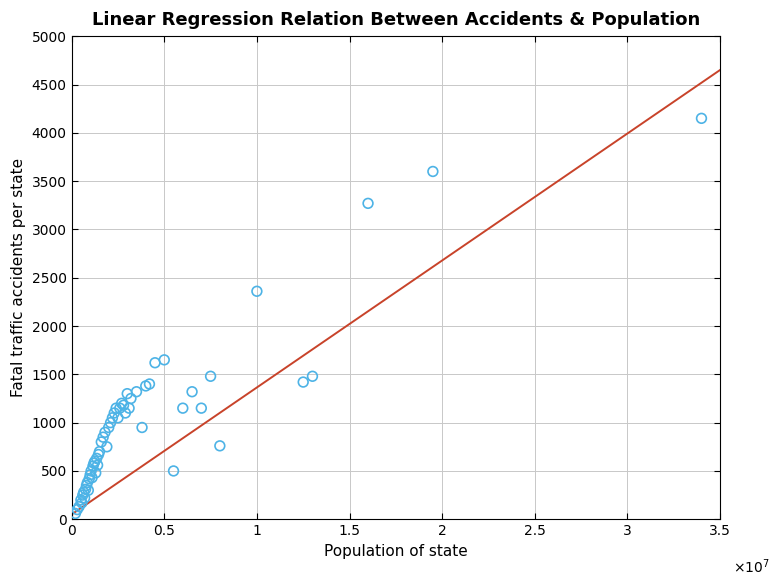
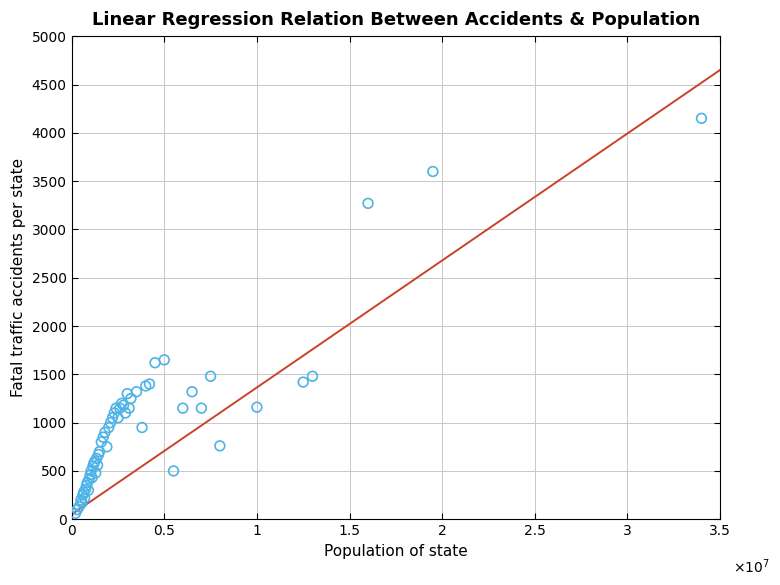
1: 2360 -> 1160
